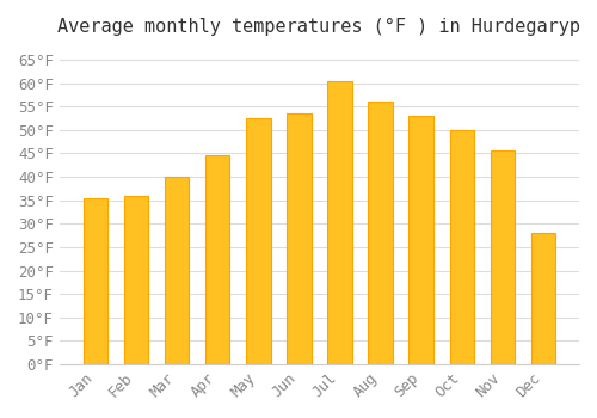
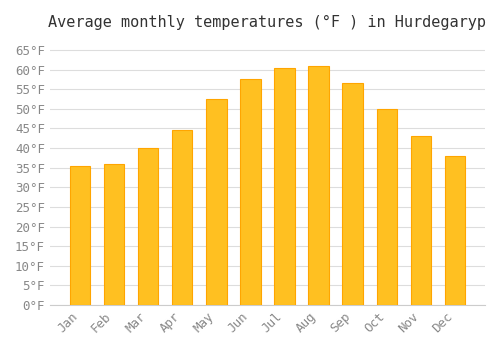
Jun: 53.5°F -> 57.5°F
Aug: 56.0°F -> 61.0°F
Sep: 53.0°F -> 56.5°F
Nov: 45.5°F -> 43.0°F
Dec: 28.0°F -> 38.0°F
